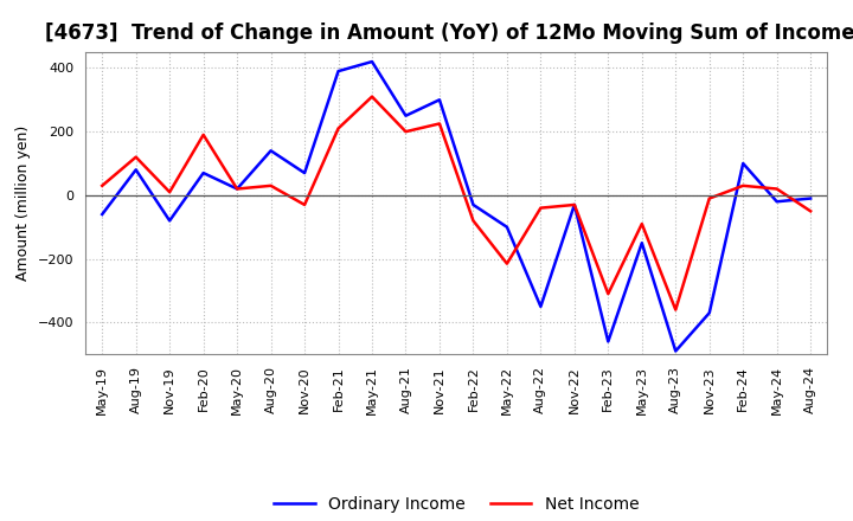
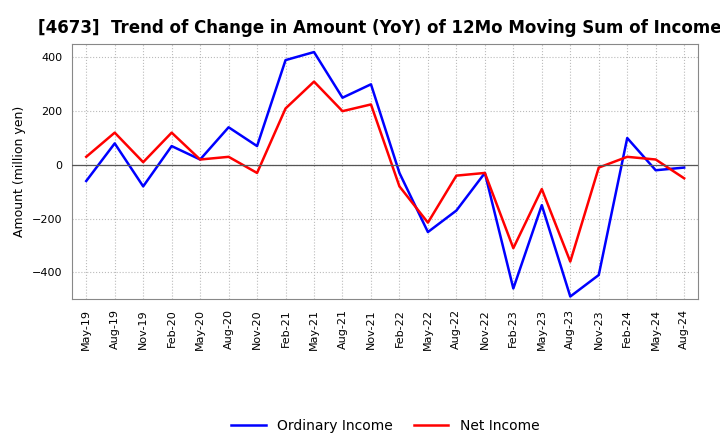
Net Income/Feb-20: 190 -> 120
Ordinary Income/May-22: -100 -> -250
Ordinary Income/Aug-22: -350 -> -170
Ordinary Income/Nov-23: -370 -> -410
